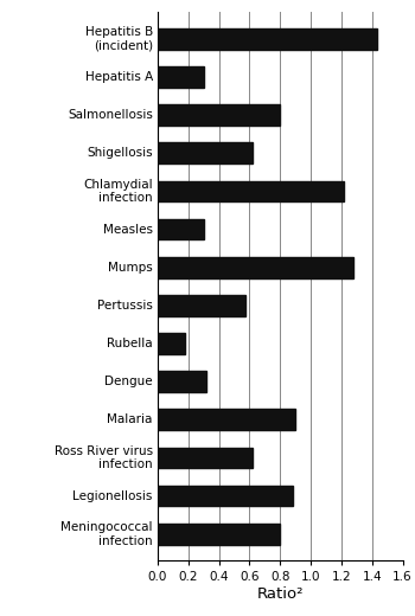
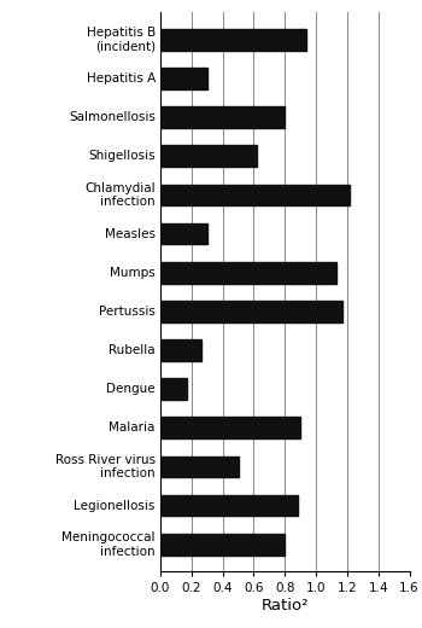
Hepatitis B (incident): 1.43 -> 0.94
Mumps: 1.28 -> 1.13
Pertussis: 0.57 -> 1.17
Rubella: 0.18 -> 0.26
Dengue: 0.32 -> 0.17
Ross River virus infection: 0.62 -> 0.50
